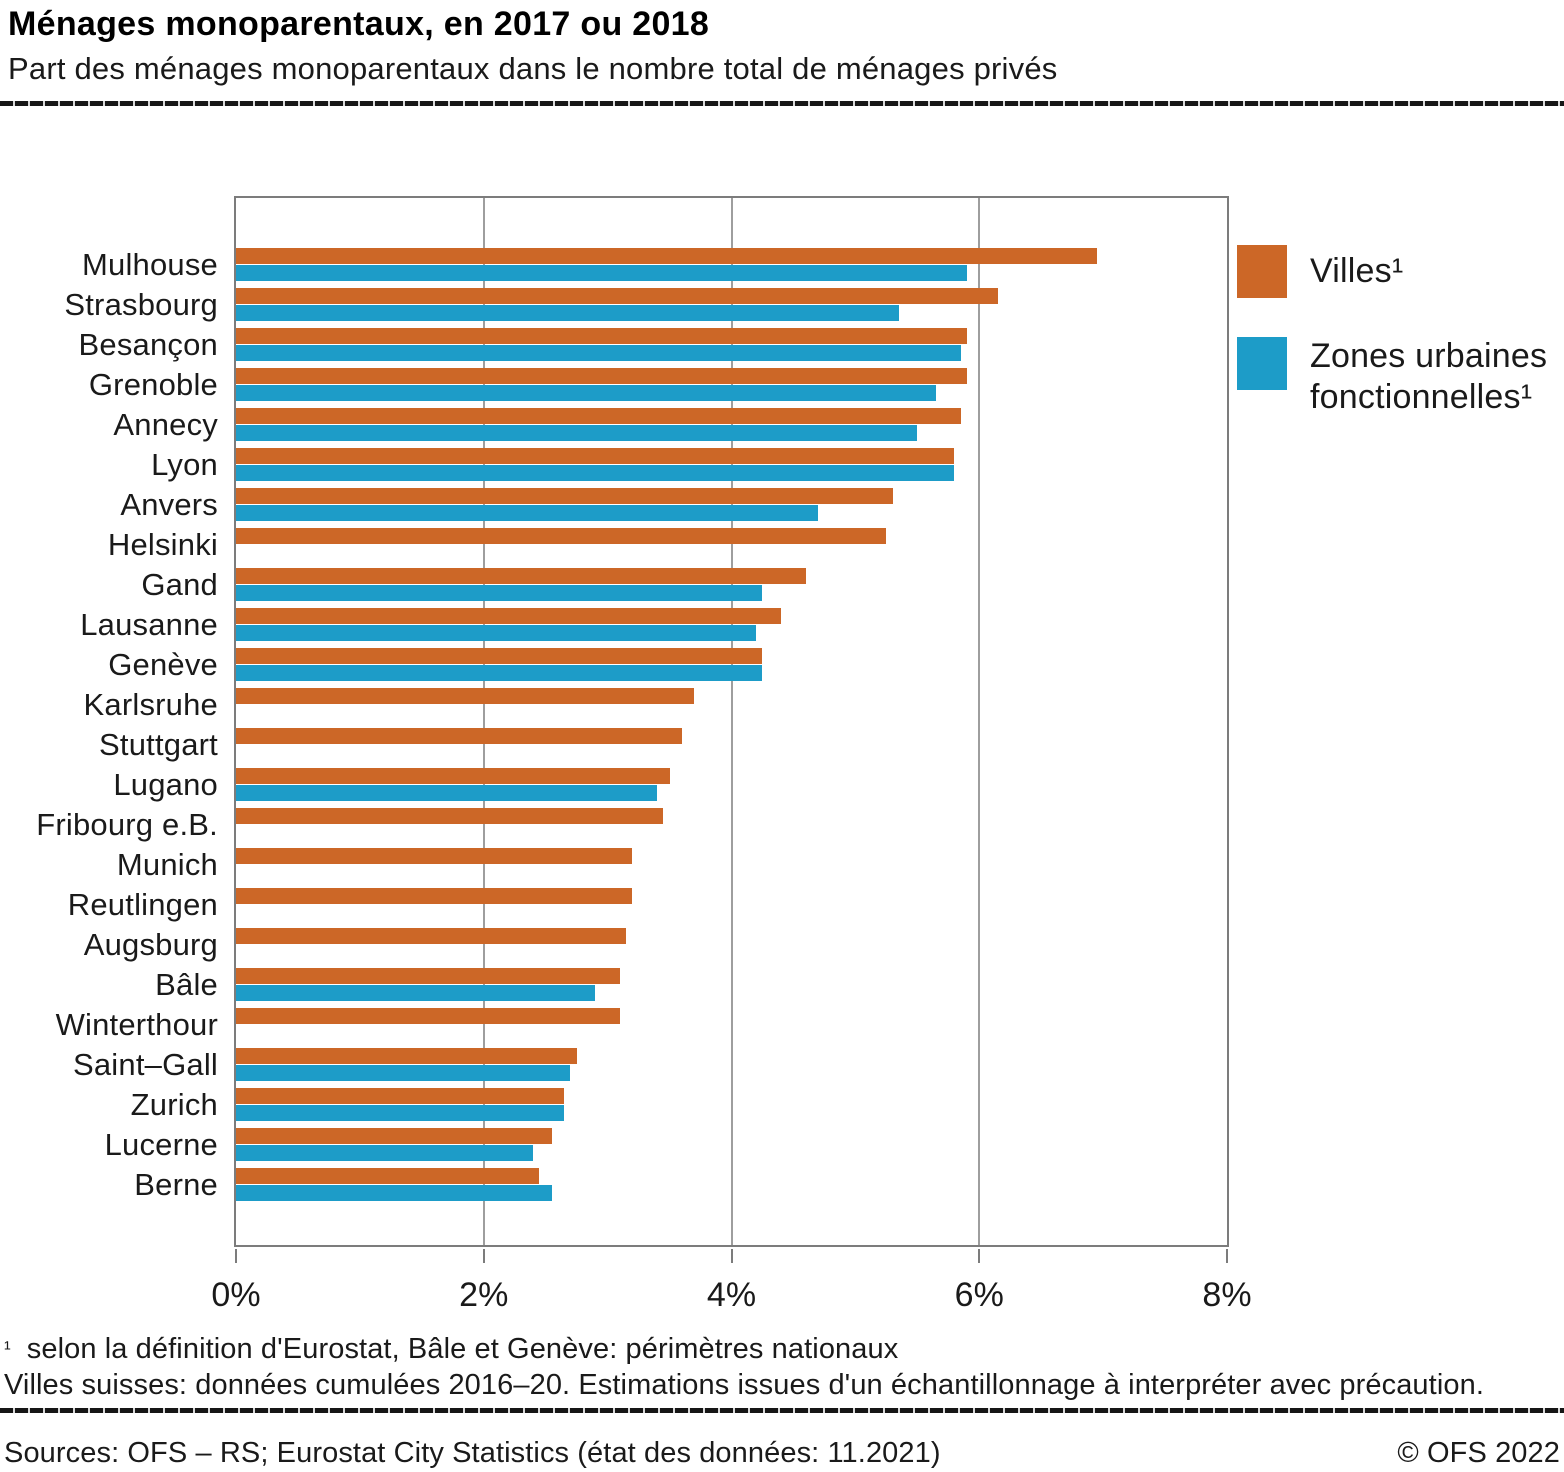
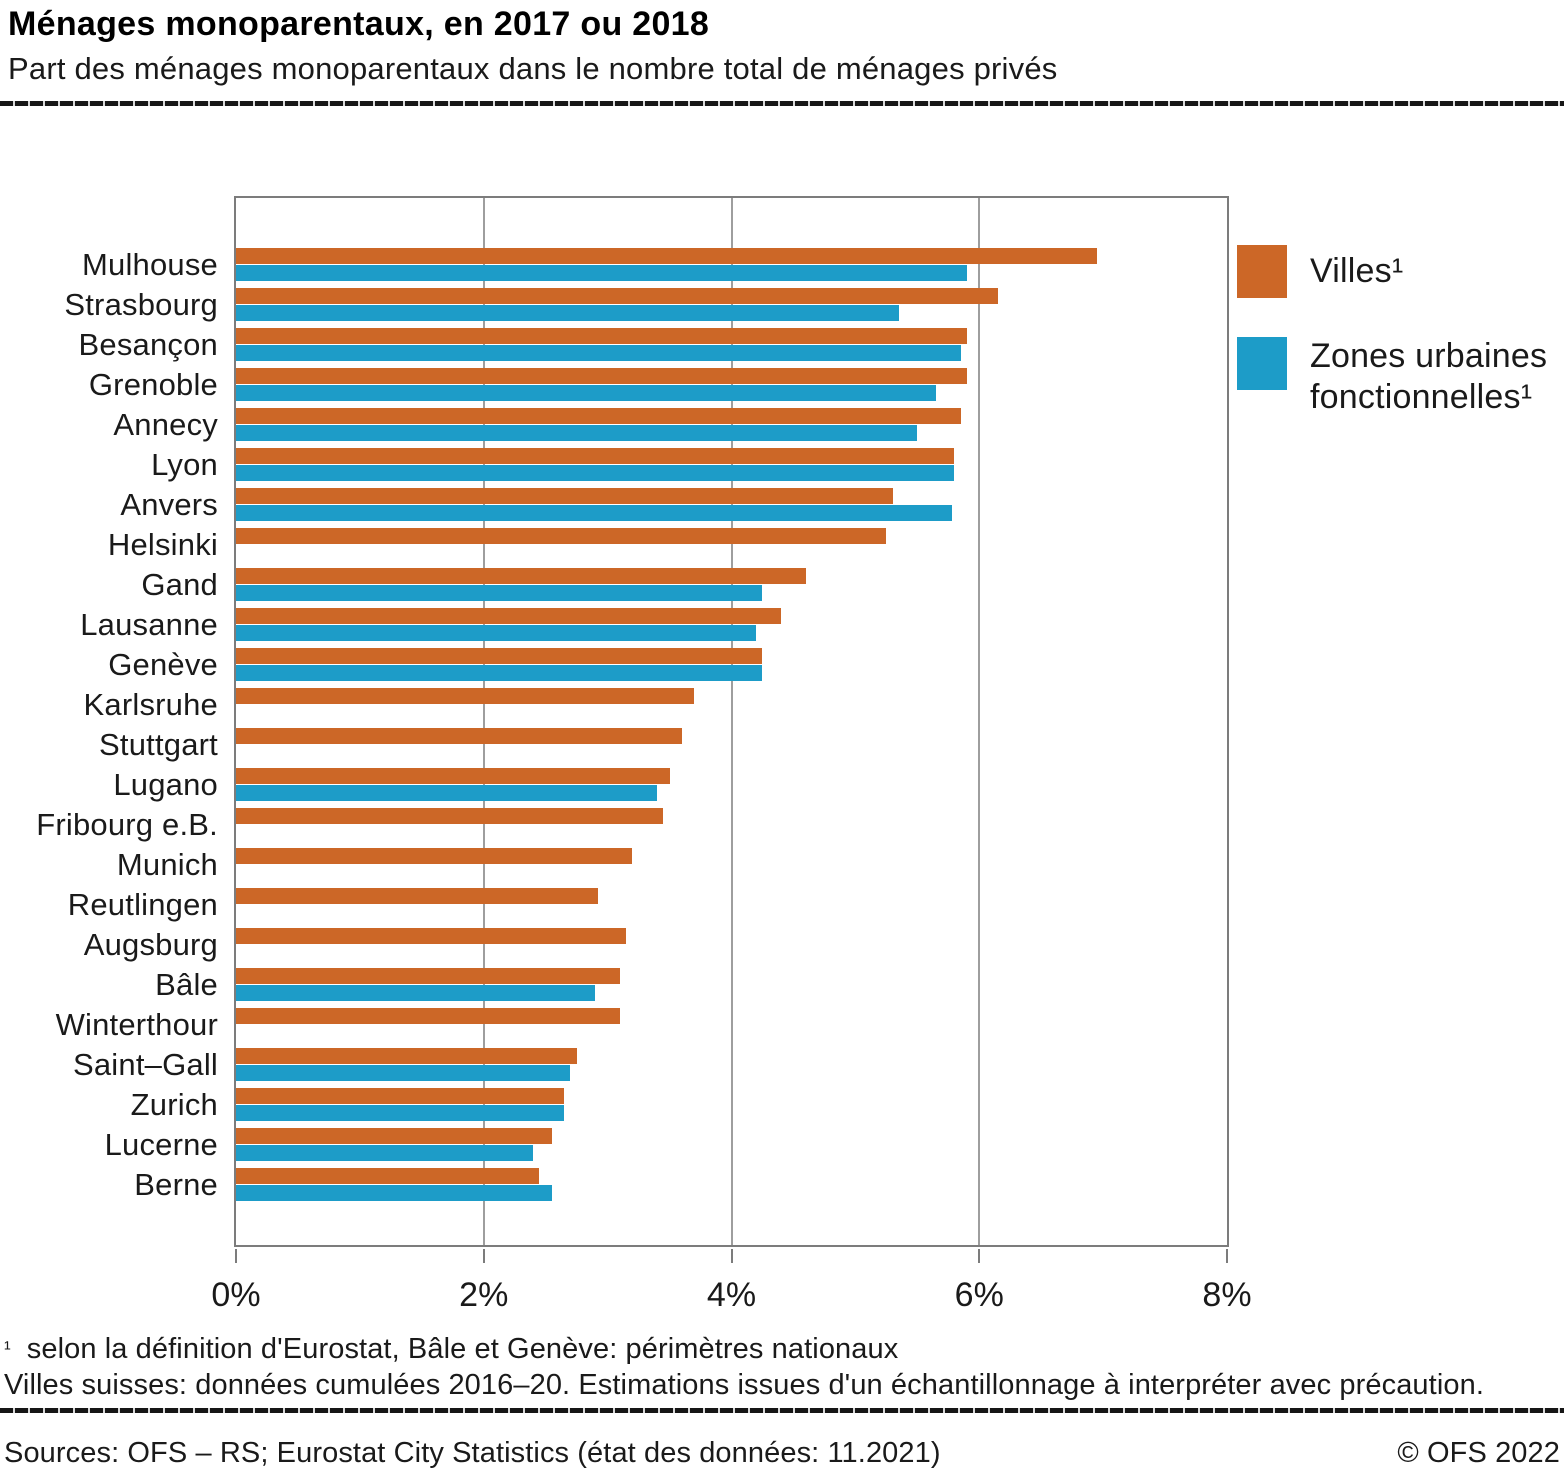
Zones urbaines fonctionnelles¹/Anvers: 4.70% -> 5.78%
Villes¹/Reutlingen: 3.20% -> 2.92%
